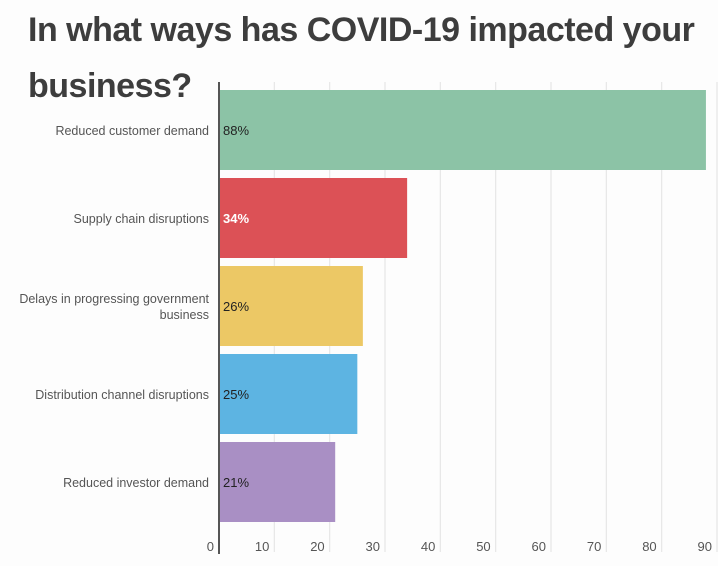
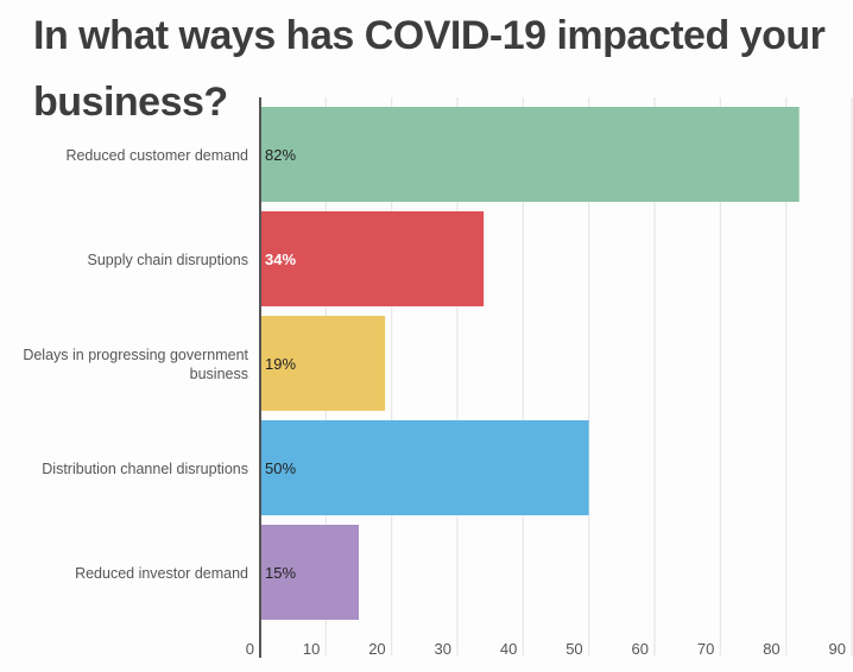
Reduced customer demand: 88% -> 82%
Delays in progressing government business: 26% -> 19%
Distribution channel disruptions: 25% -> 50%
Reduced investor demand: 21% -> 15%
